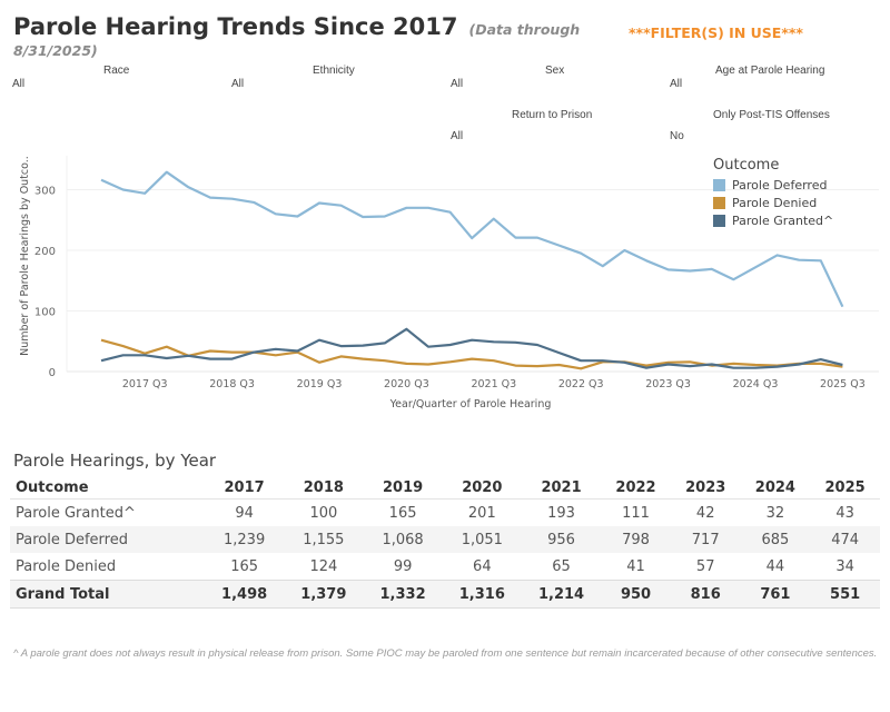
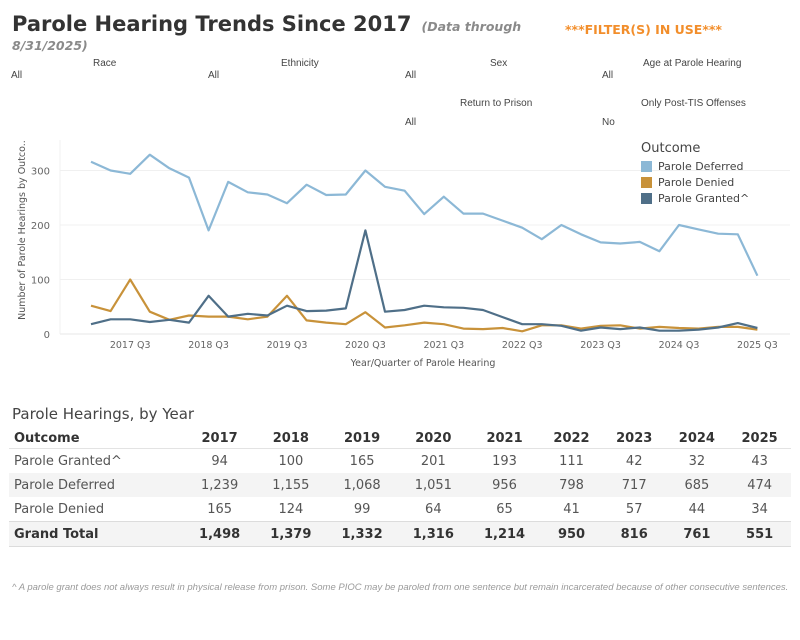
Parole Denied/2017 Q3: 30 -> 100
Parole Deferred/2018 Q3: 280 -> 190
Parole Granted^/2018 Q3: 20 -> 70
Parole Deferred/2019 Q3: 280 -> 240
Parole Denied/2019 Q3: 20 -> 70
Parole Deferred/2020 Q3: 270 -> 300
Parole Denied/2020 Q3: 10 -> 40
Parole Granted^/2020 Q3: 70 -> 190
Parole Deferred/2024 Q3: 170 -> 200
